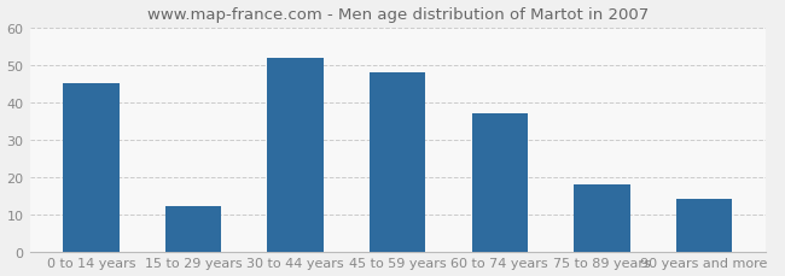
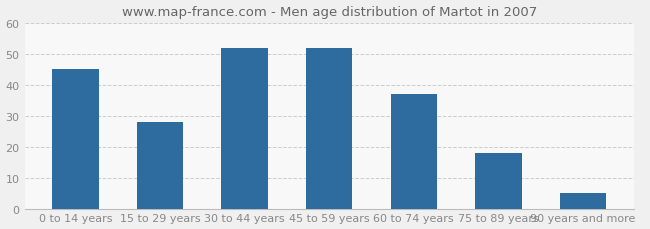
15 to 29 years: 12 -> 28
45 to 59 years: 48 -> 52
90 years and more: 14 -> 5
